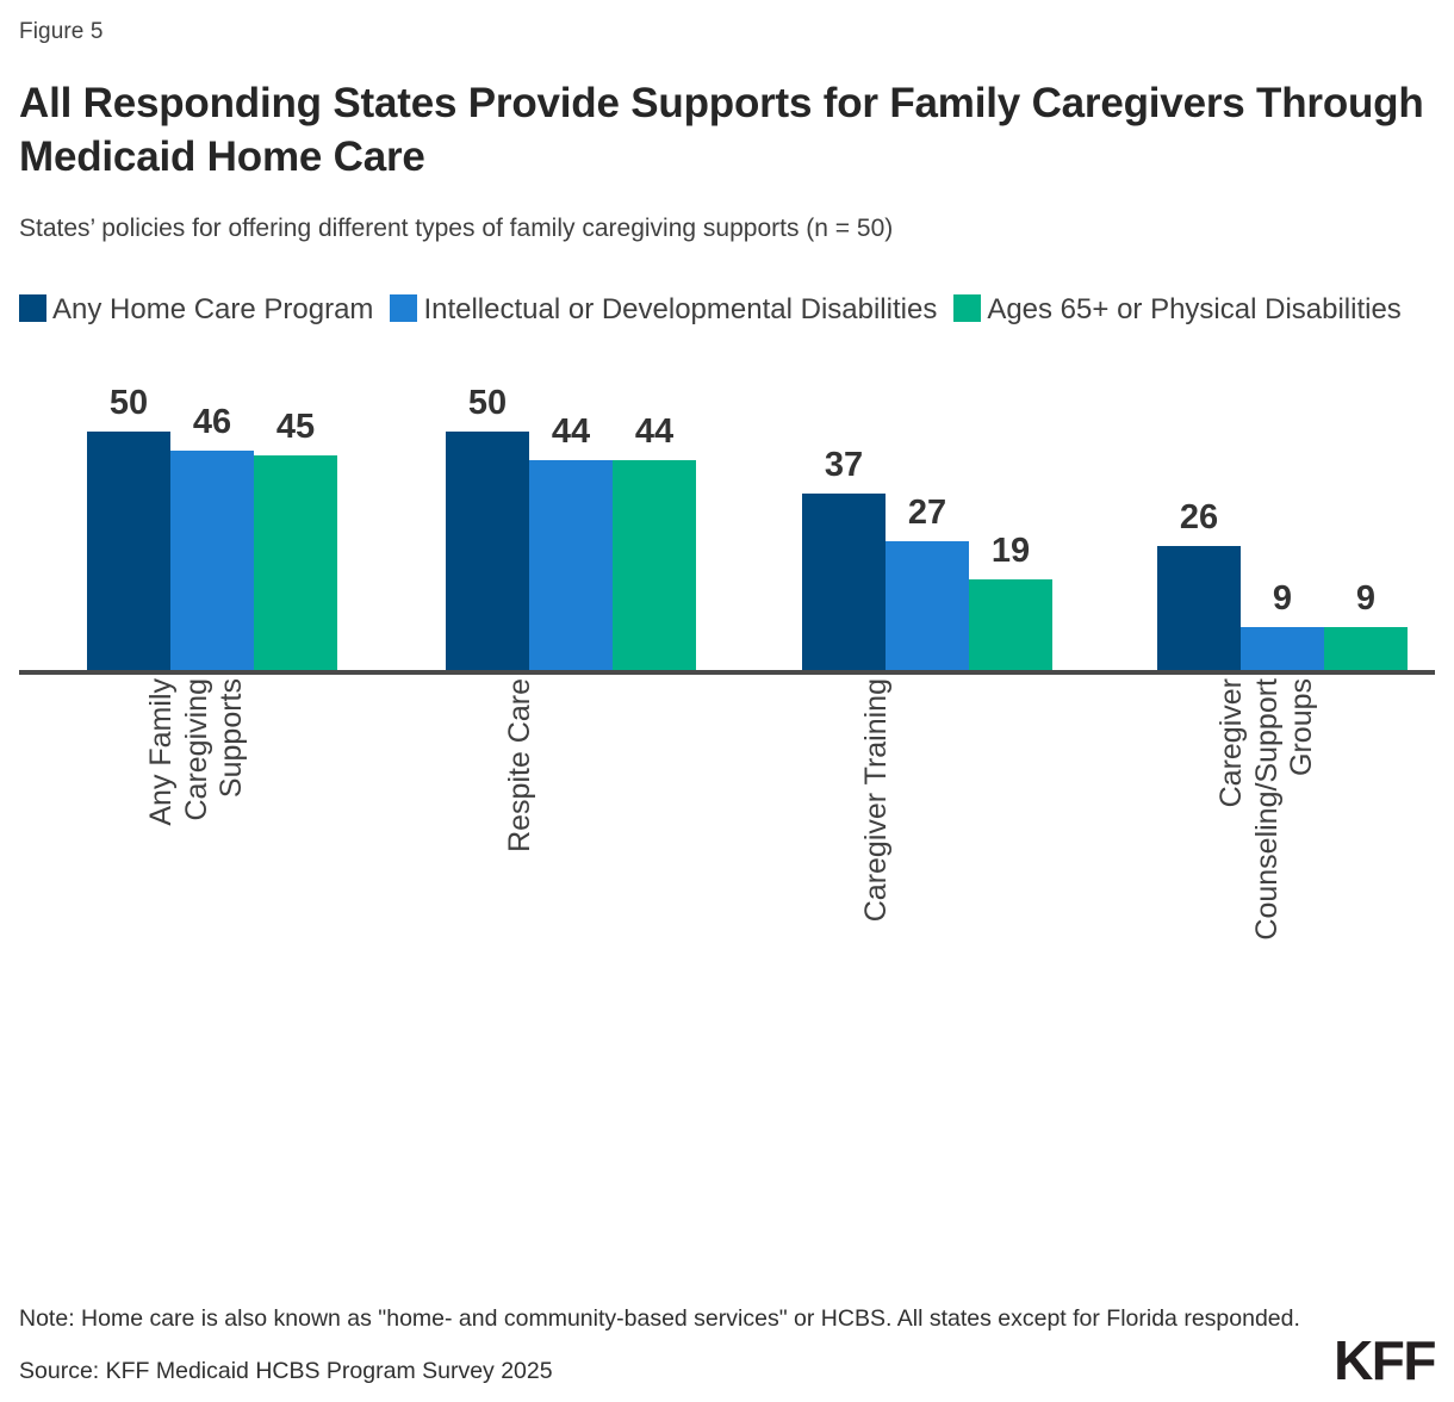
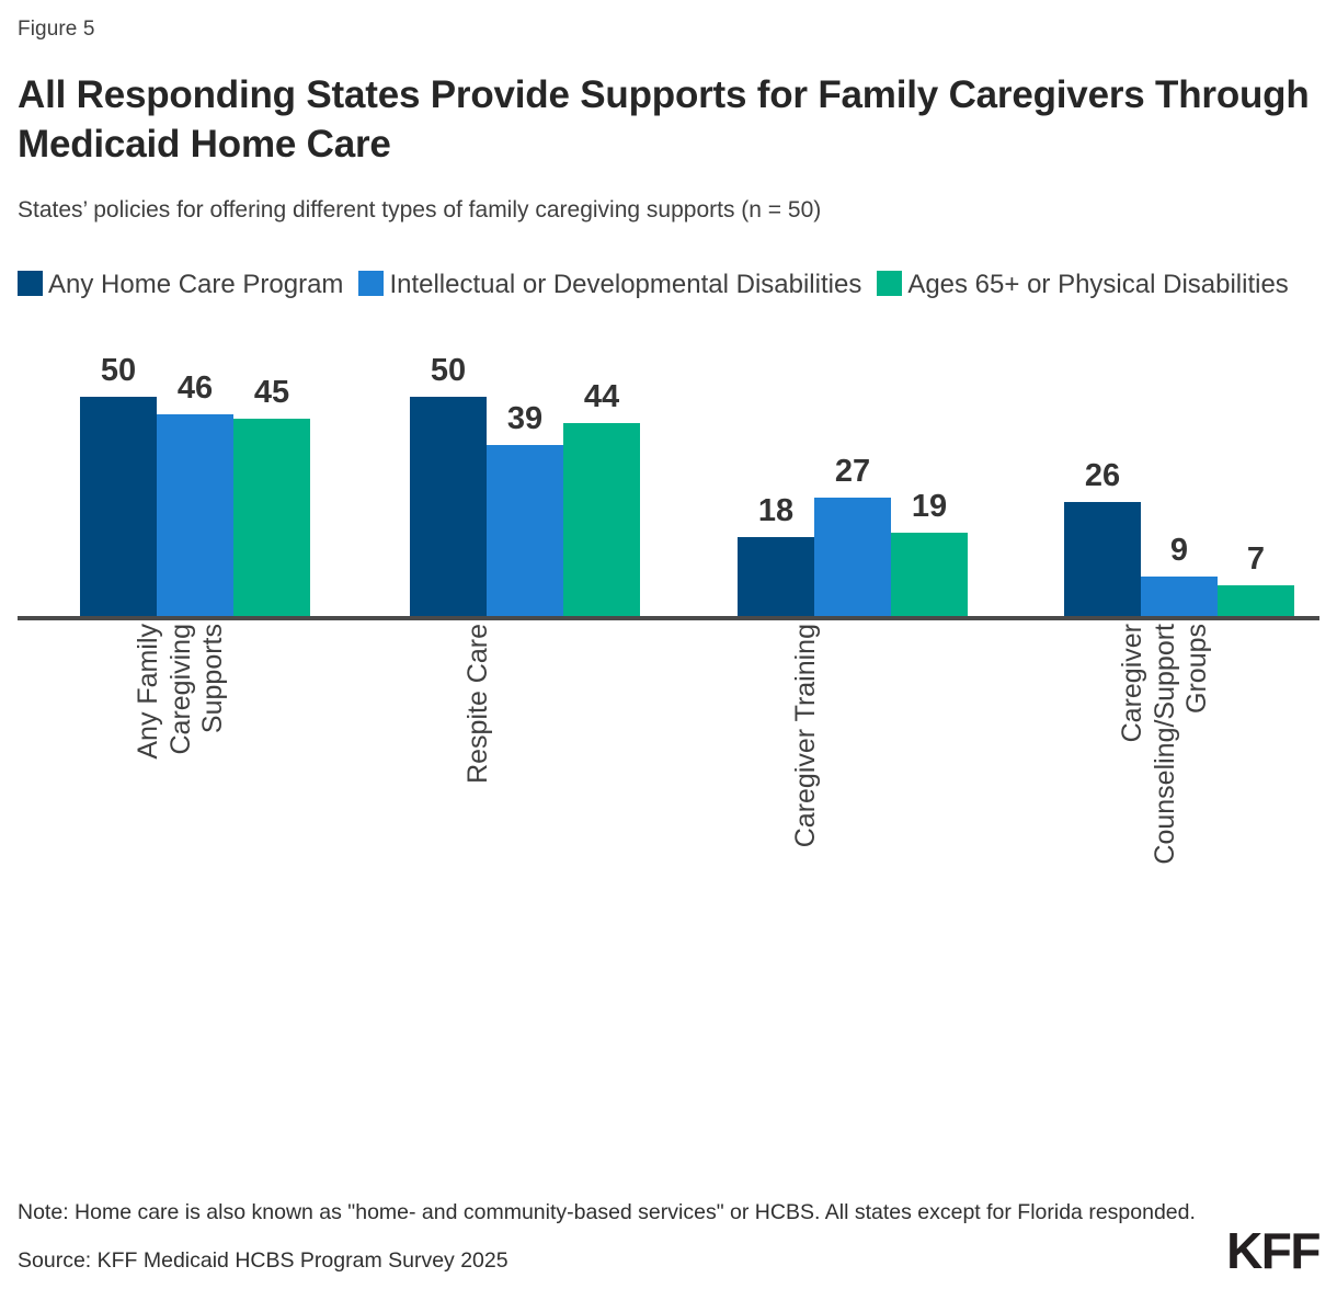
Intellectual or Developmental Disabilities/Respite Care: 44 -> 39
Any Home Care Program/Caregiver Training: 37 -> 18
Ages 65+ or Physical Disabilities/Caregiver Counseling/Support Groups: 9 -> 7
